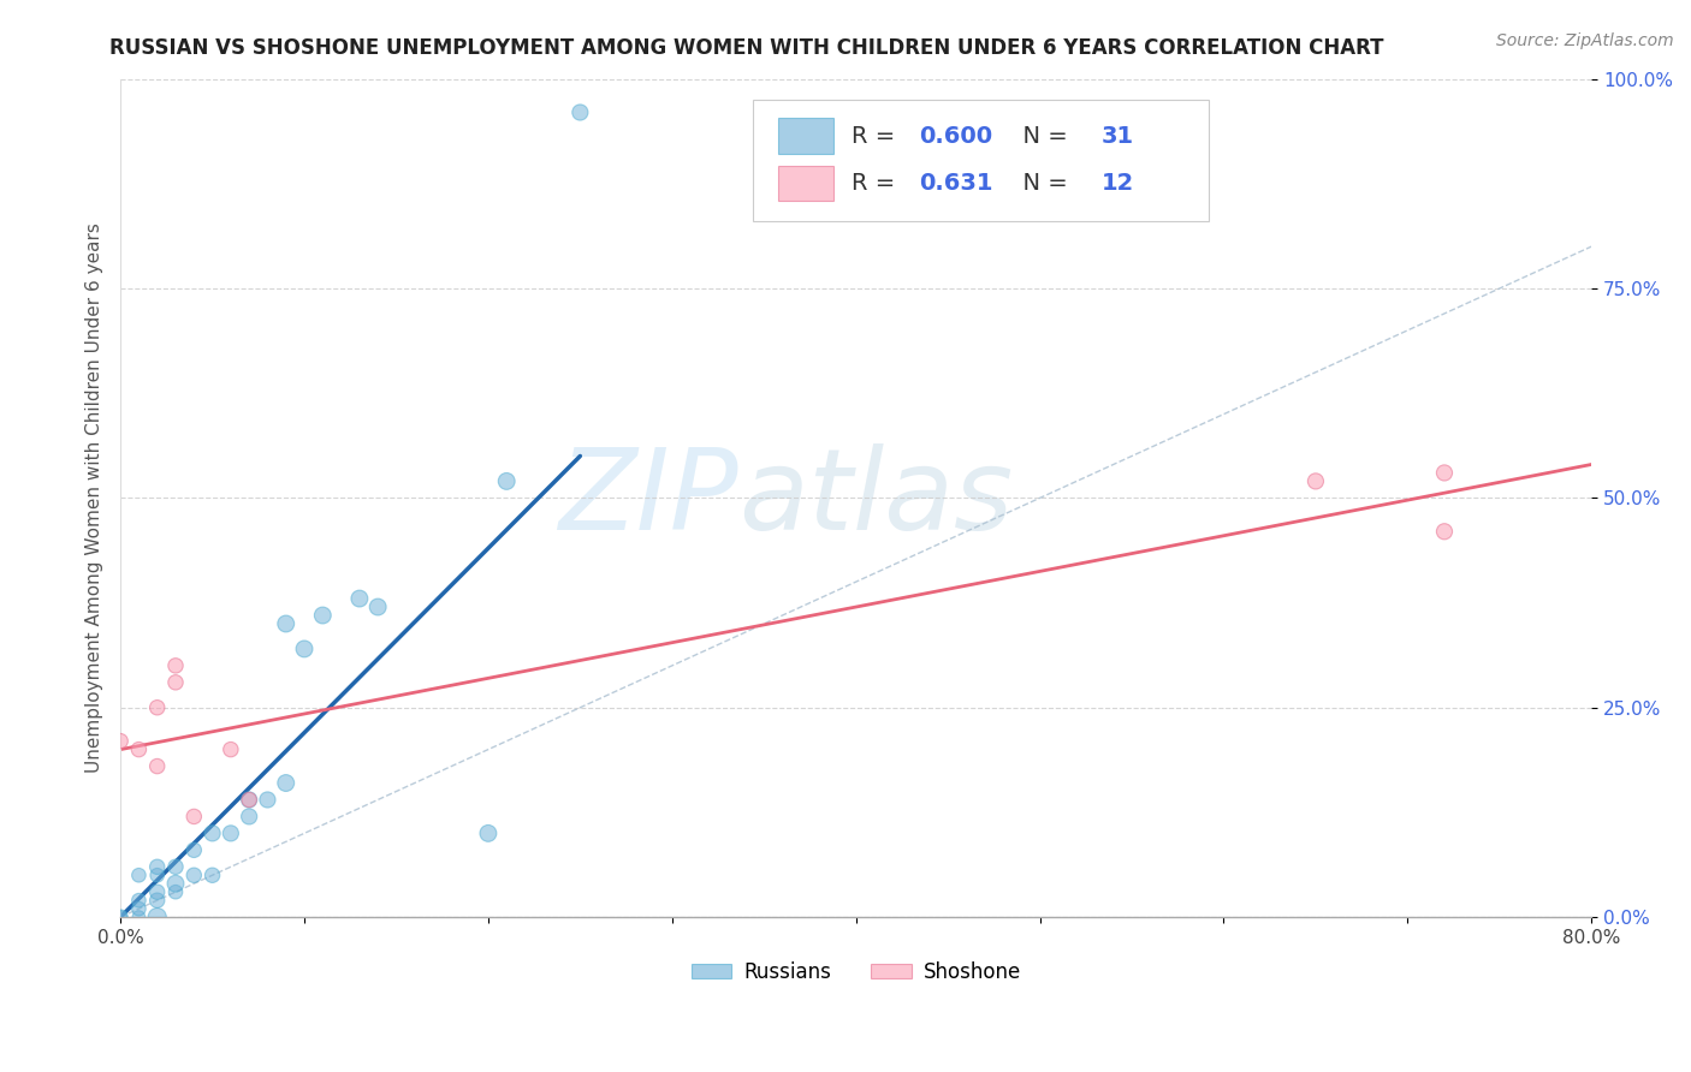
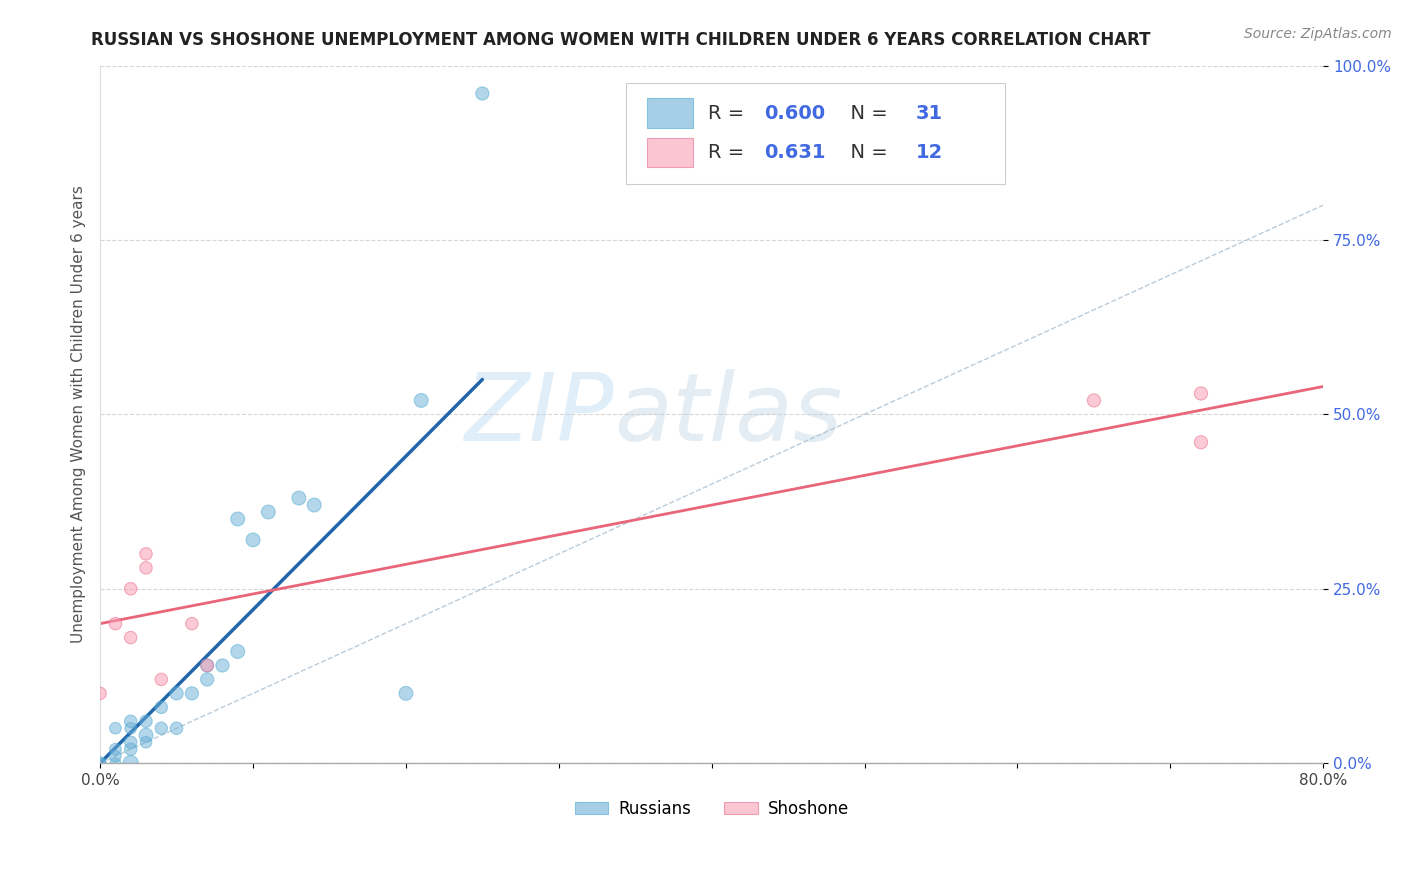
Shoshone/0.0%: 21% -> 10%
